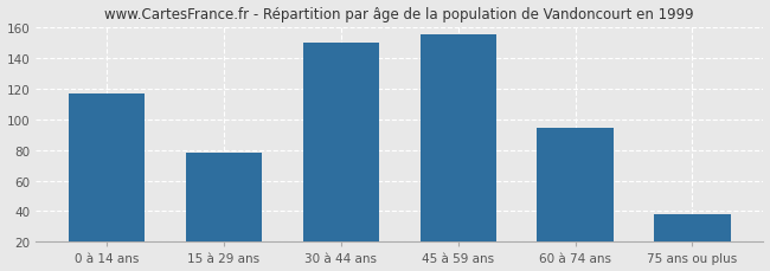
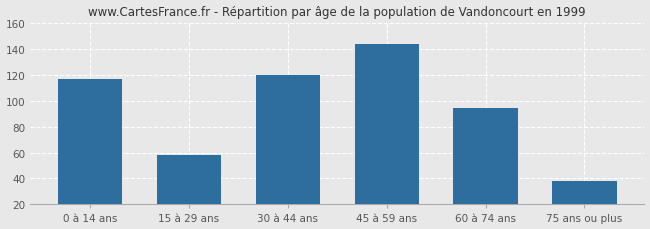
15 à 29 ans: 78 -> 58
30 à 44 ans: 150 -> 120
45 à 59 ans: 155 -> 144
